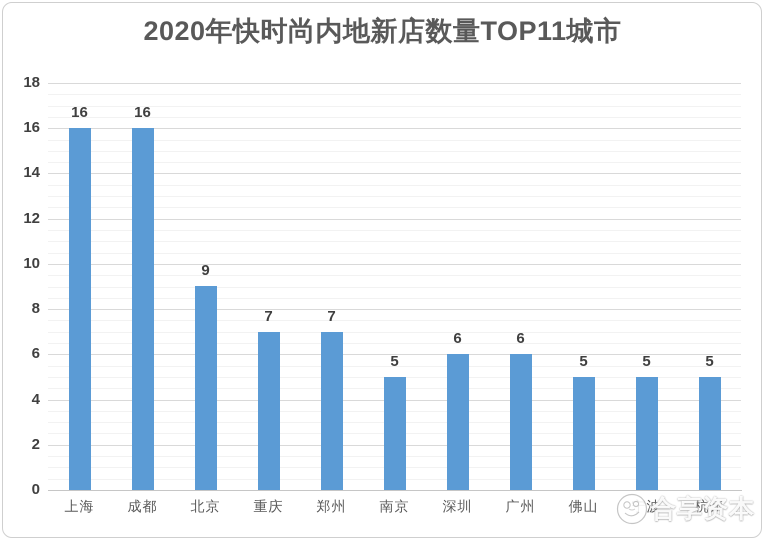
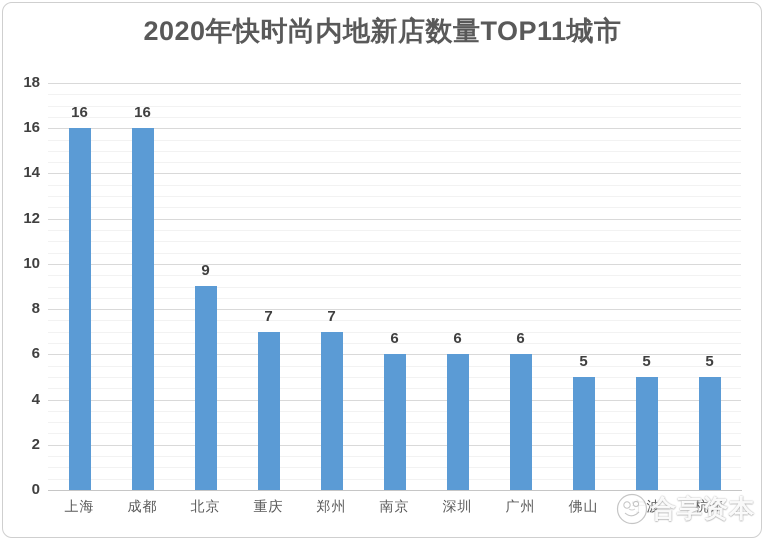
南京: 5 -> 6
